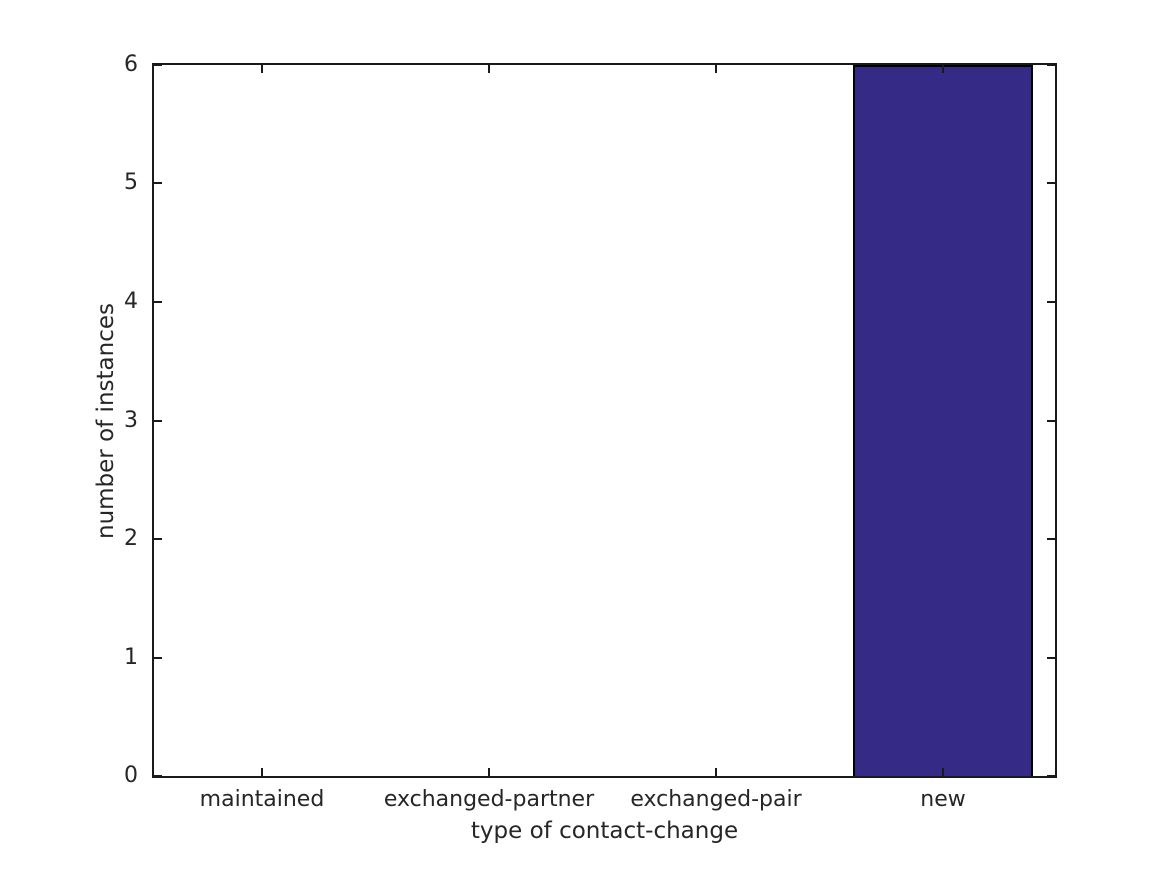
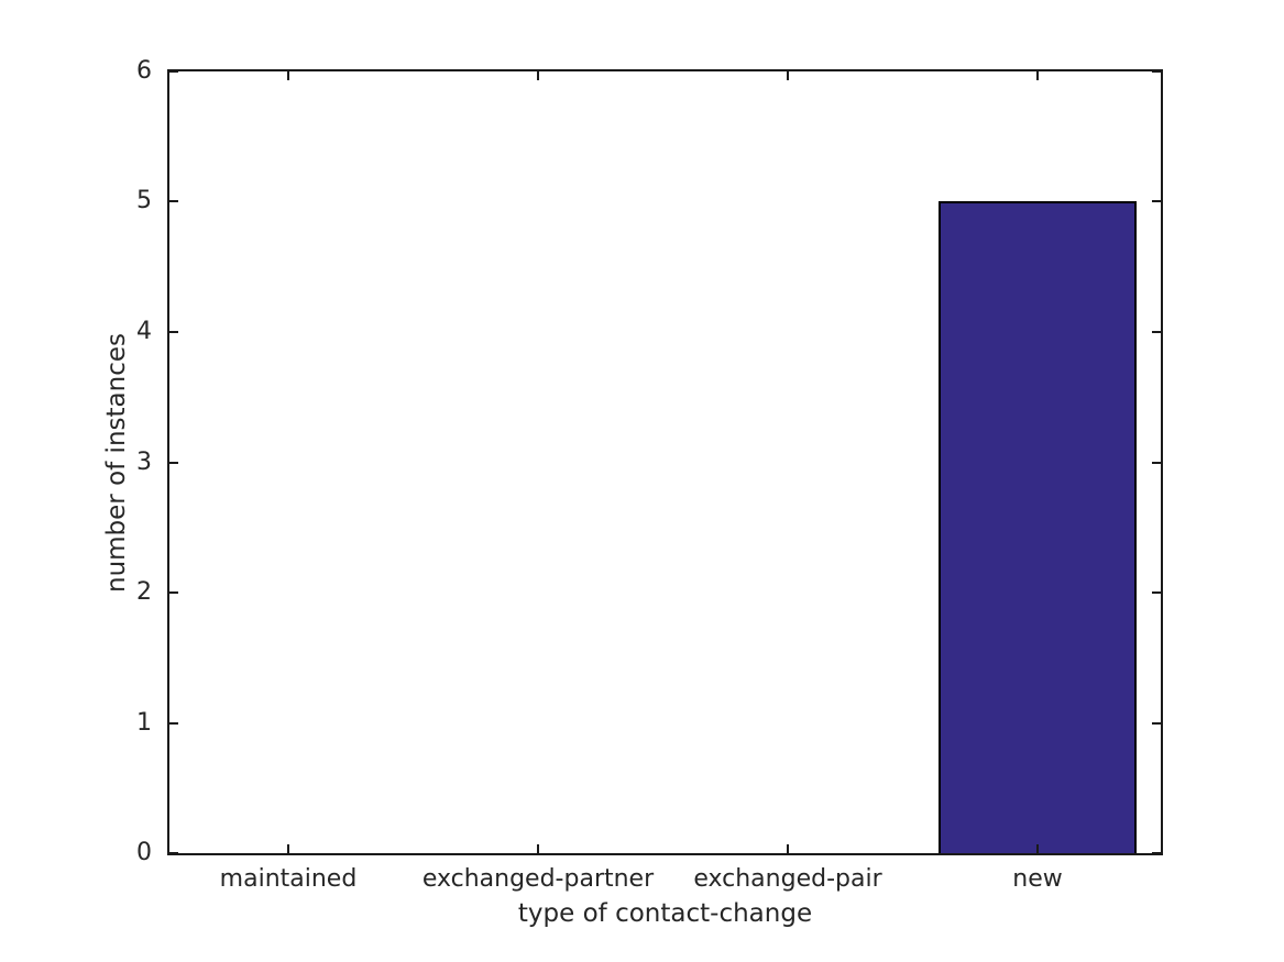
new: 6 -> 5
